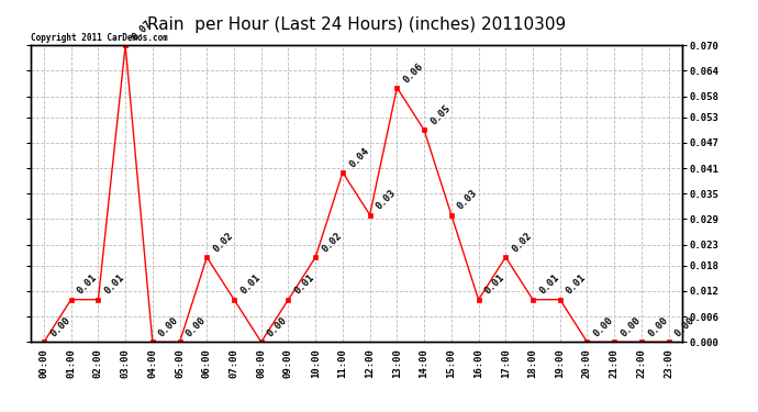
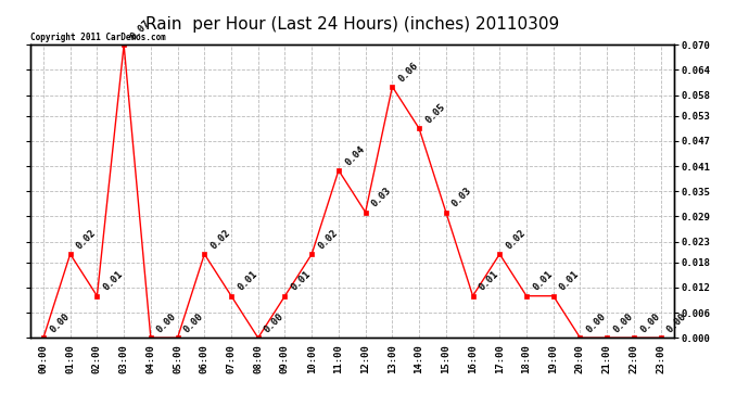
01:00: 0.01 -> 0.02
